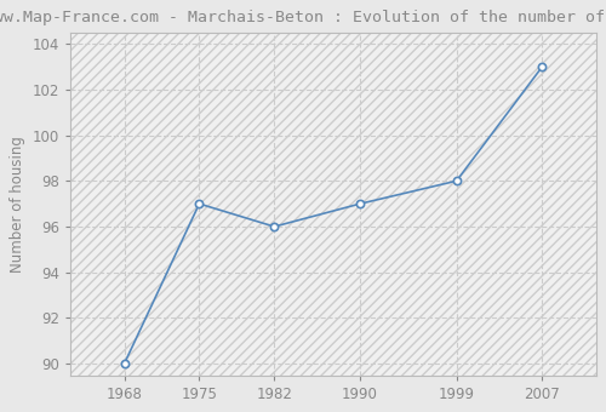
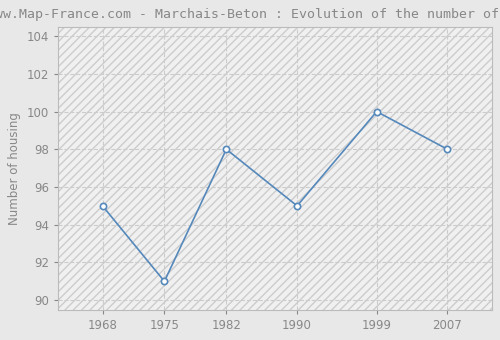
1968: 90 -> 95
1975: 97 -> 91
1982: 96 -> 98
1990: 97 -> 95
1999: 98 -> 100
2007: 103 -> 98
